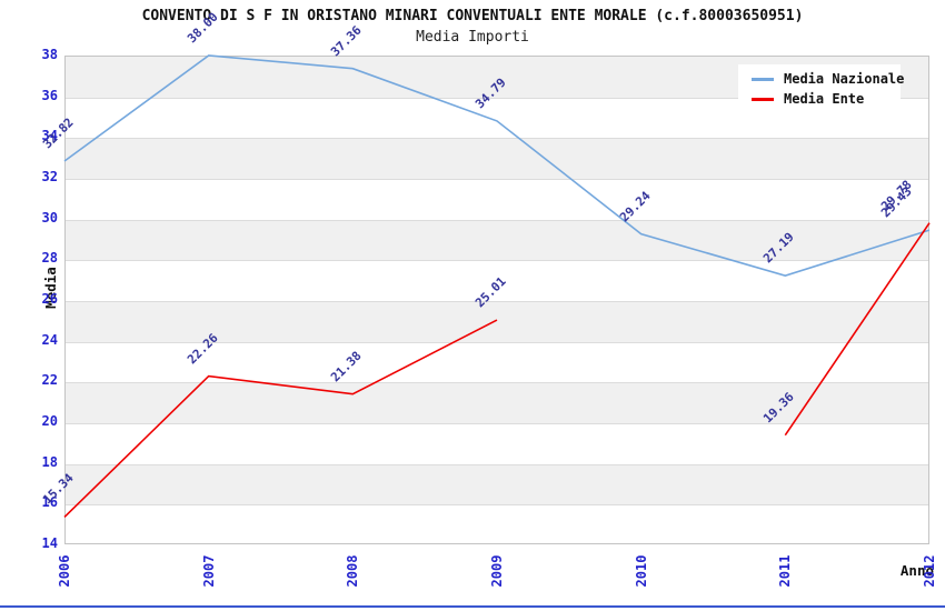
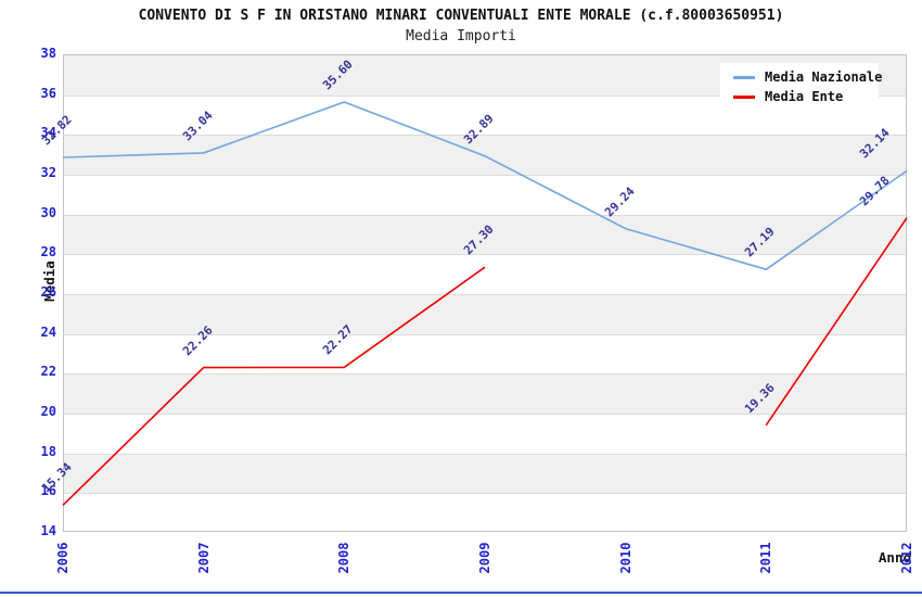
Media Nazionale/2007: 38.00 -> 33.04
Media Nazionale/2008: 37.36 -> 35.60
Media Ente/2008: 21.38 -> 22.27
Media Nazionale/2009: 34.79 -> 32.89
Media Ente/2009: 25.01 -> 27.30
Media Nazionale/2012: 29.43 -> 32.14
